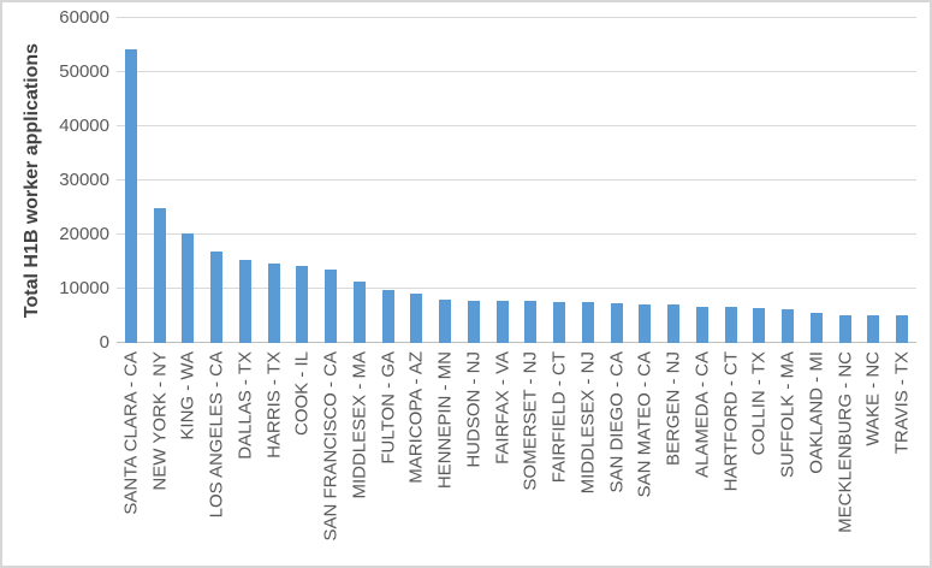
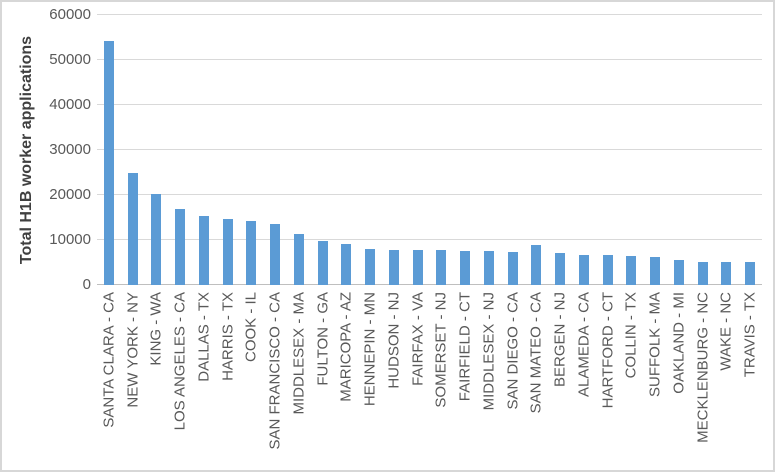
SAN MATEO - CA: 7000 -> 9000
